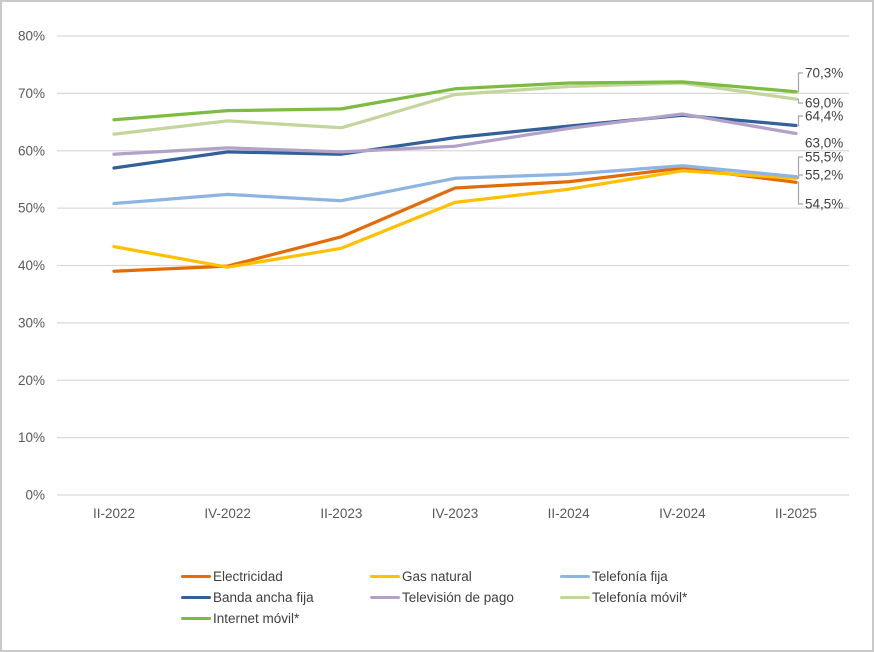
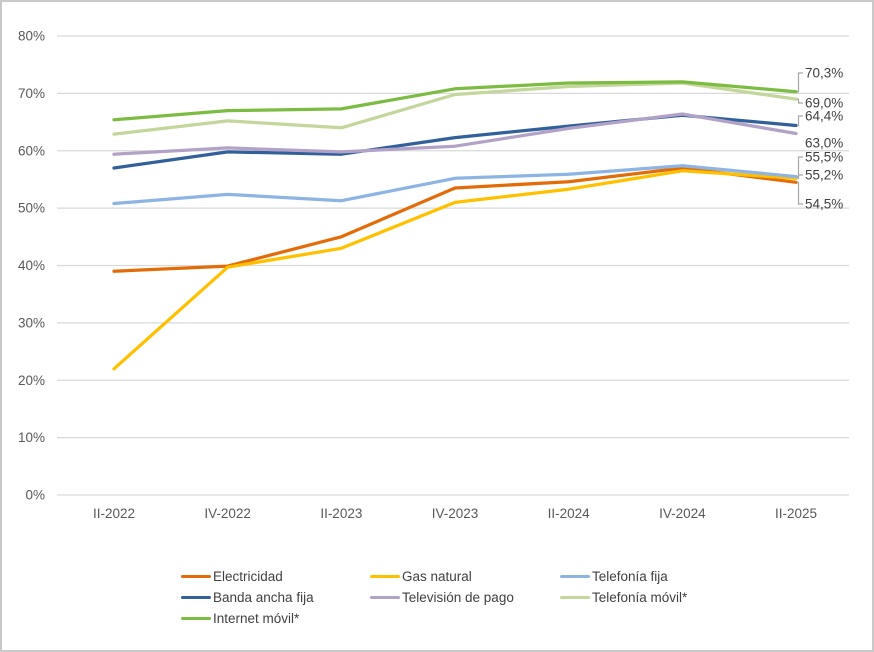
Gas natural/II-2022: 43% -> 22%
